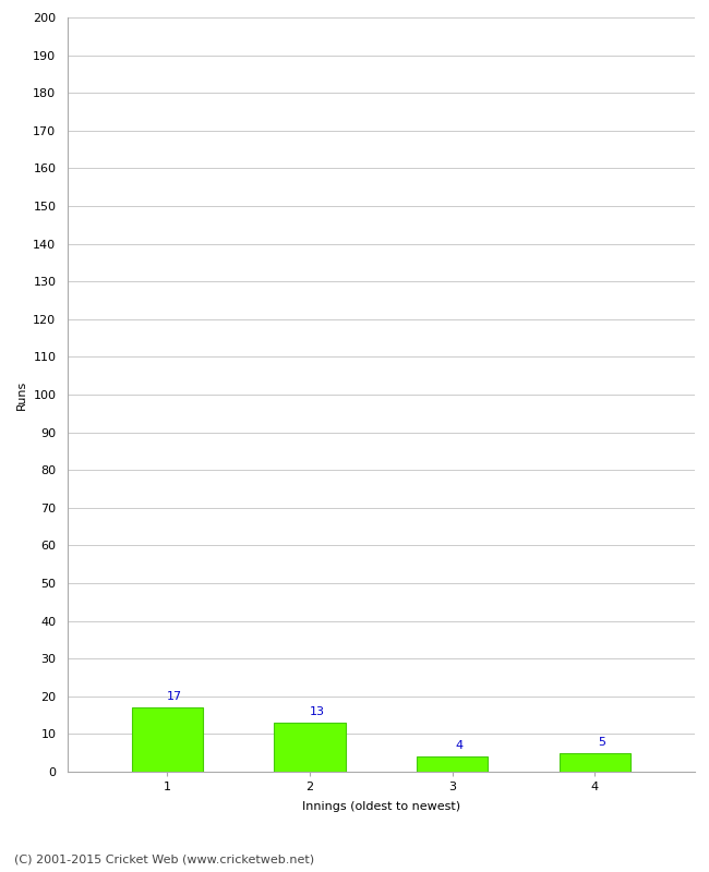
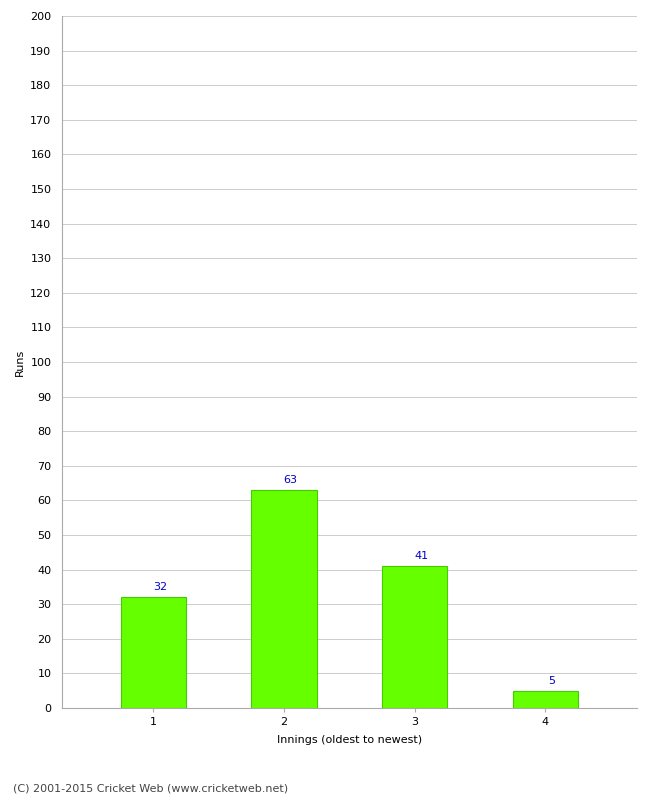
1: 17 -> 32
2: 13 -> 63
3: 4 -> 41
